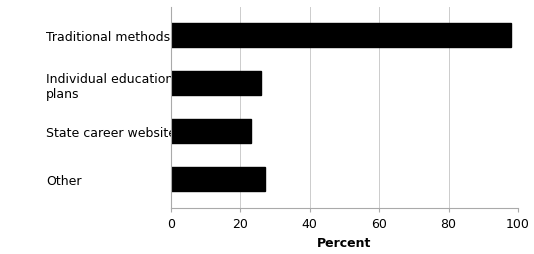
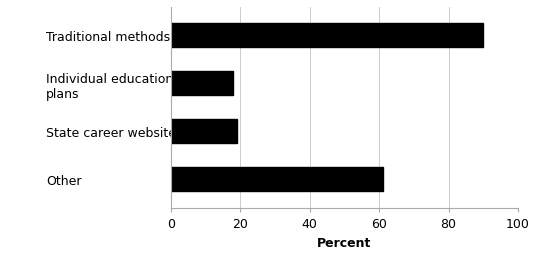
Traditional methods: 98 -> 90
Individual educational plans: 26 -> 18
State career website: 23 -> 19
Other: 27 -> 61
